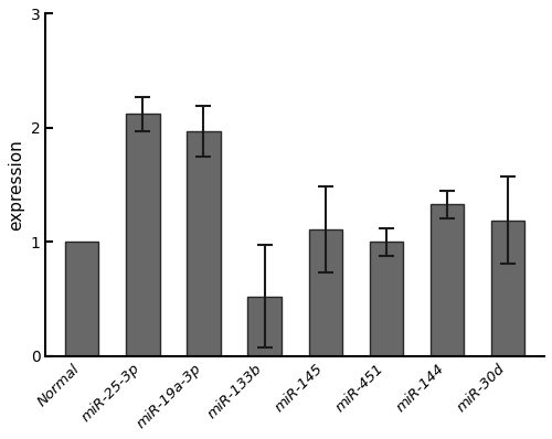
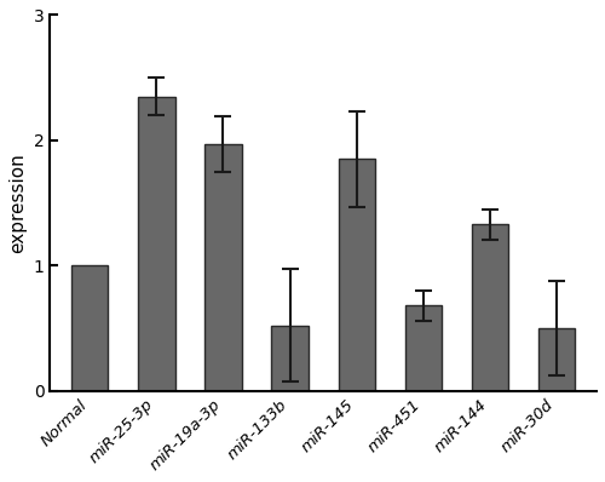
miR-25-3p: 2.12 -> 2.35
miR-145: 1.11 -> 1.85
miR-451: 1.00 -> 0.68
miR-30d: 1.19 -> 0.50
